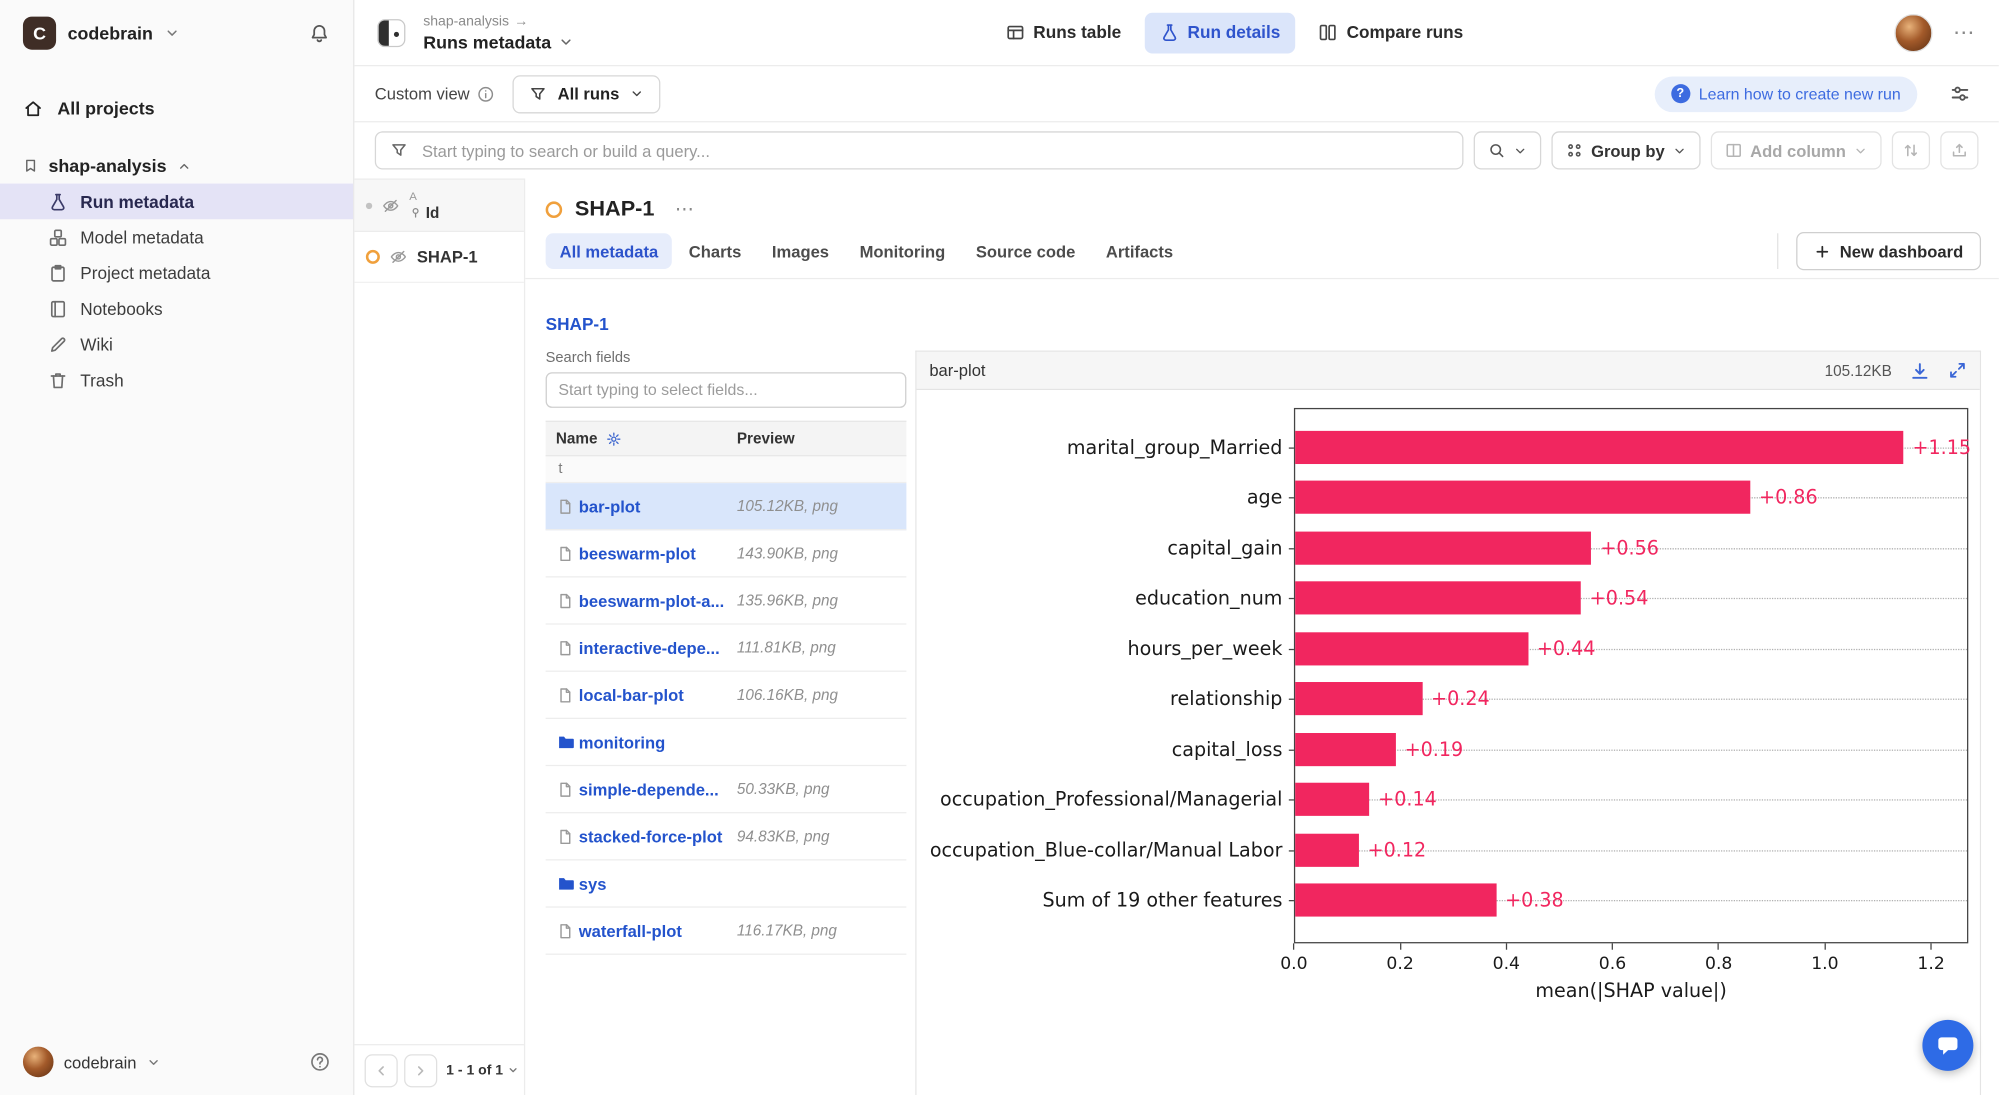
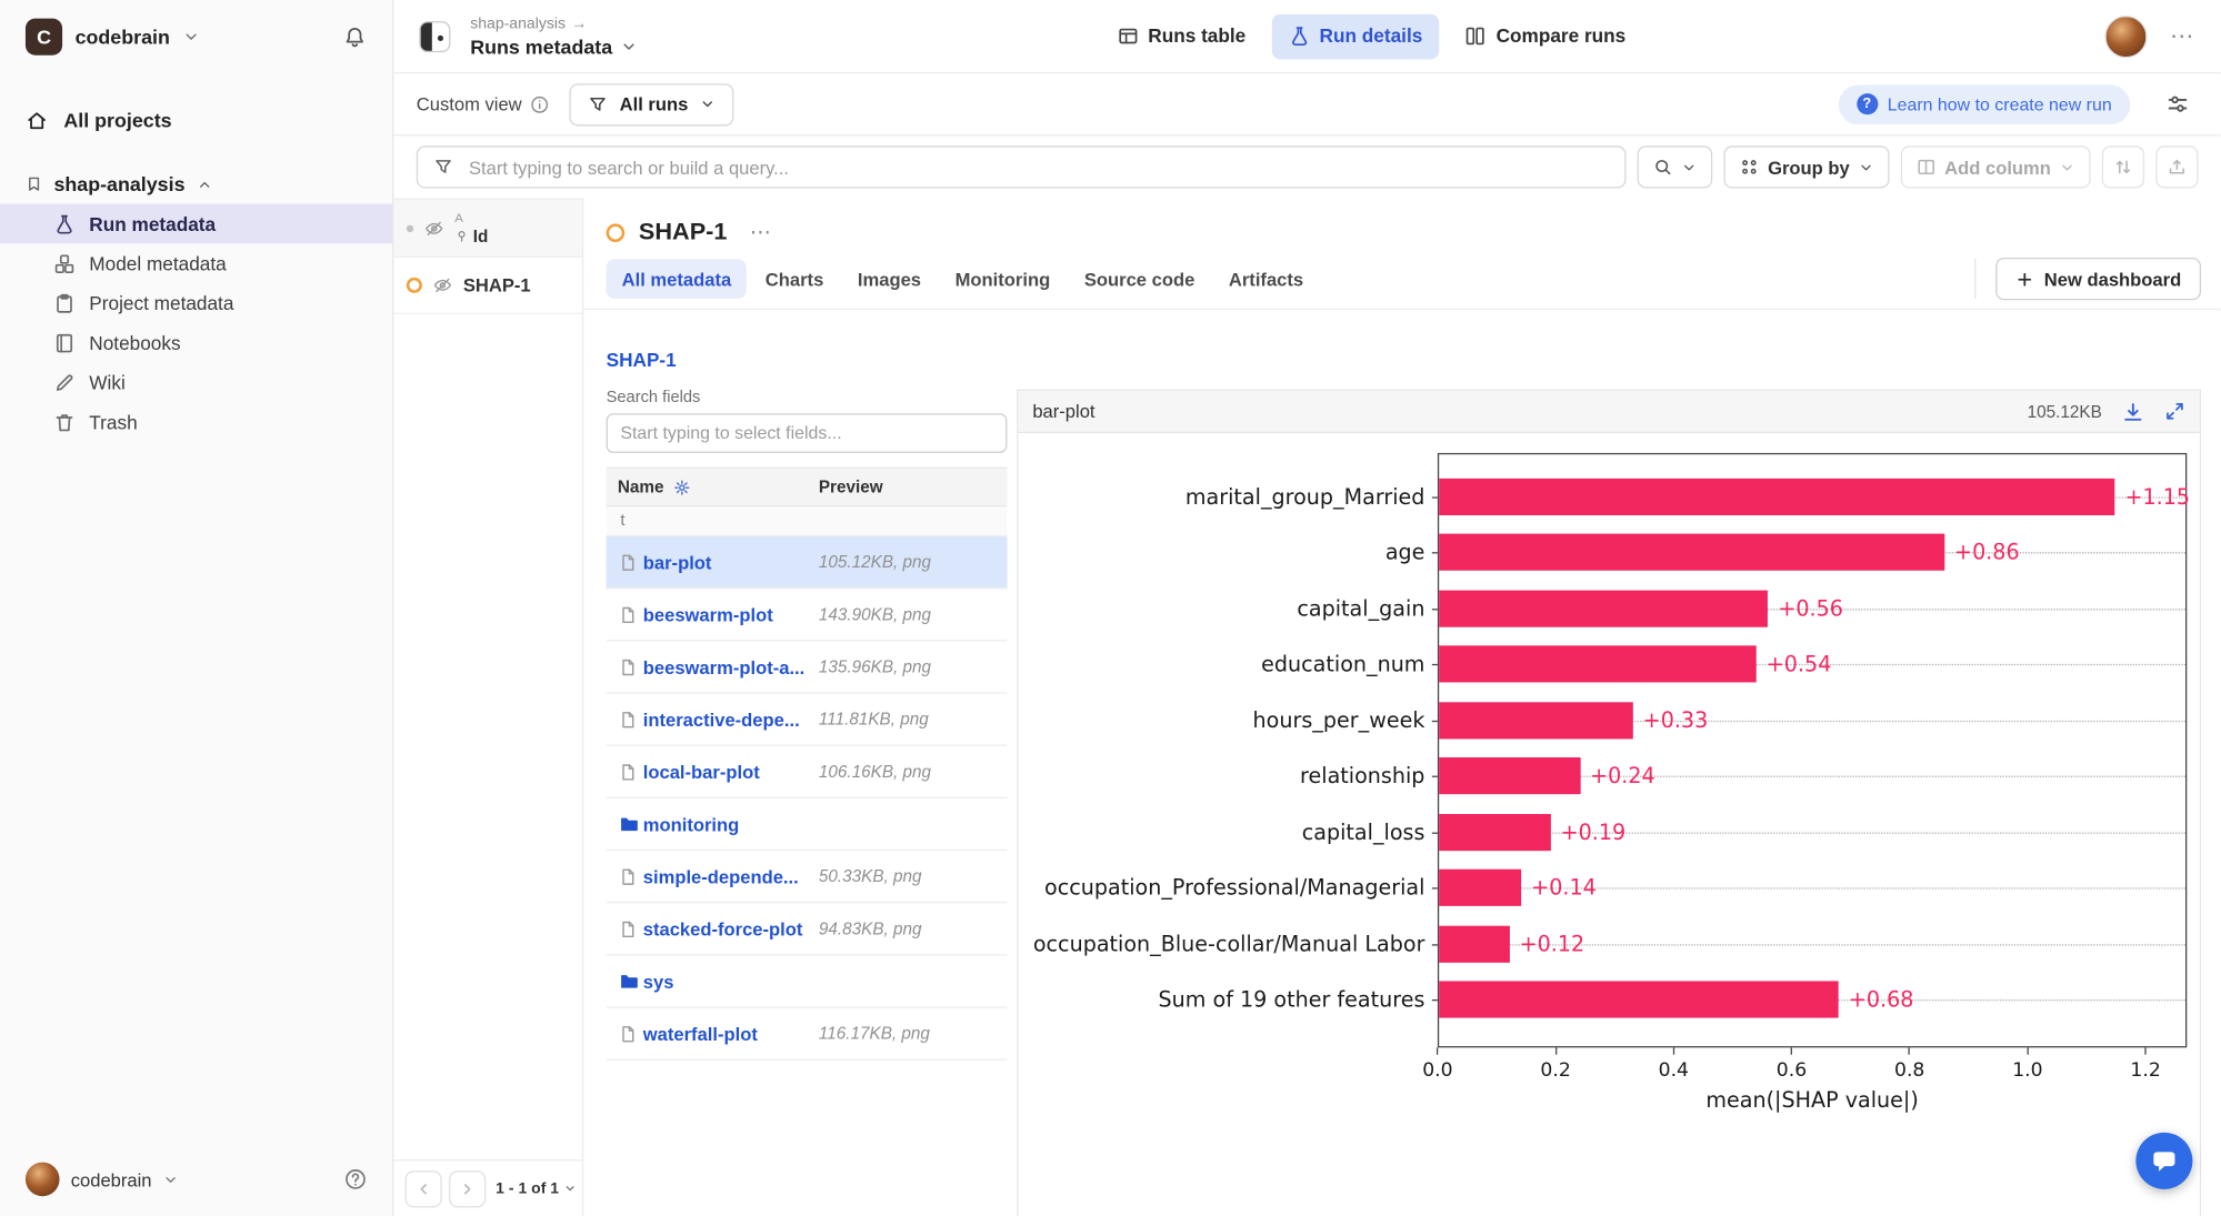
hours_per_week: +0.44 -> +0.33
Sum of 19 other features: +0.38 -> +0.68
